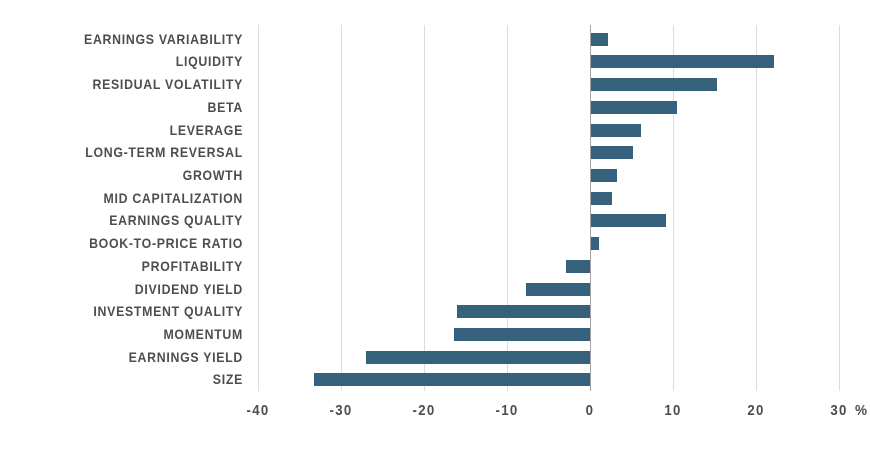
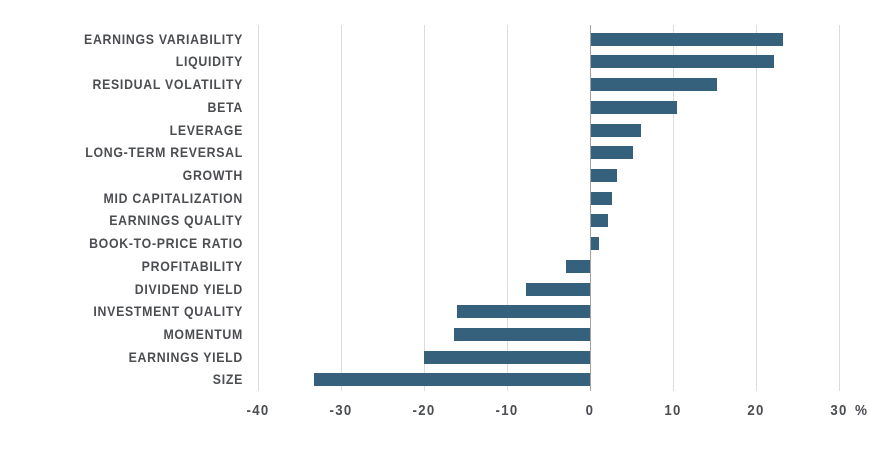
EARNINGS VARIABILITY: 2 -> 23
EARNINGS QUALITY: 9 -> 2
EARNINGS YIELD: -27 -> -20
